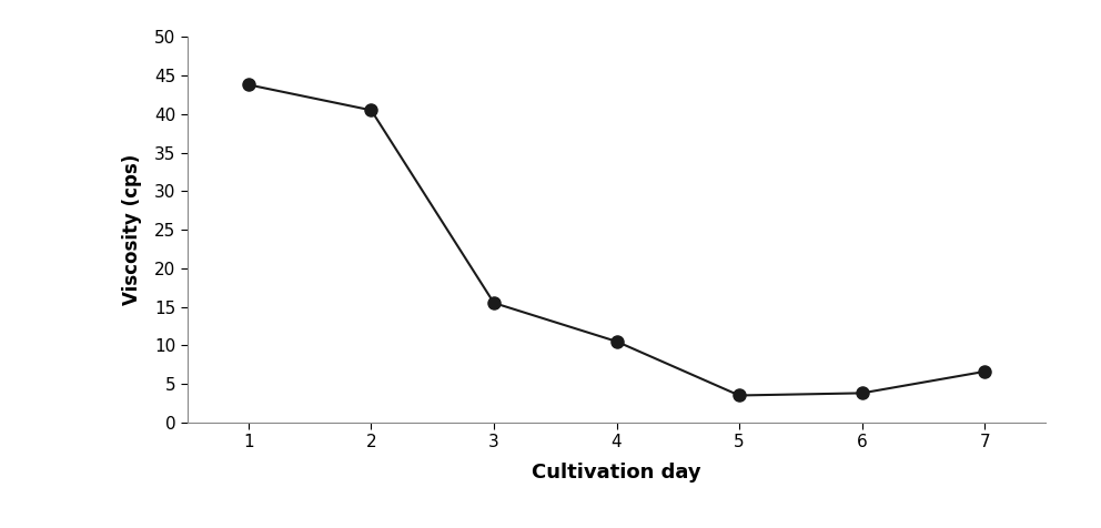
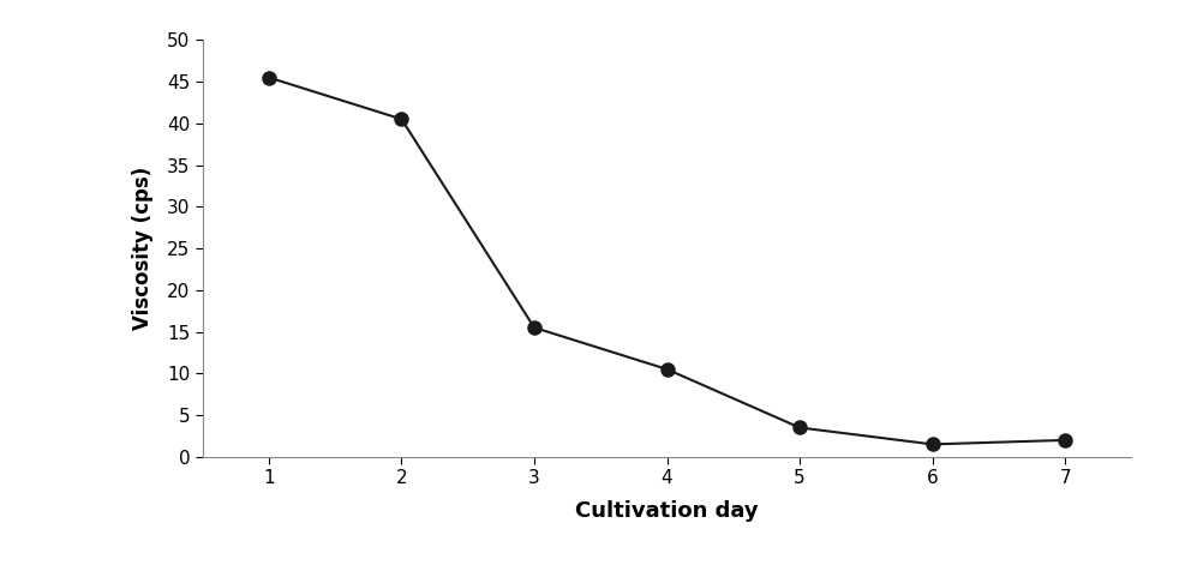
1: 43.8 -> 45.5
6: 3.8 -> 1.5
7: 6.6 -> 2.0
